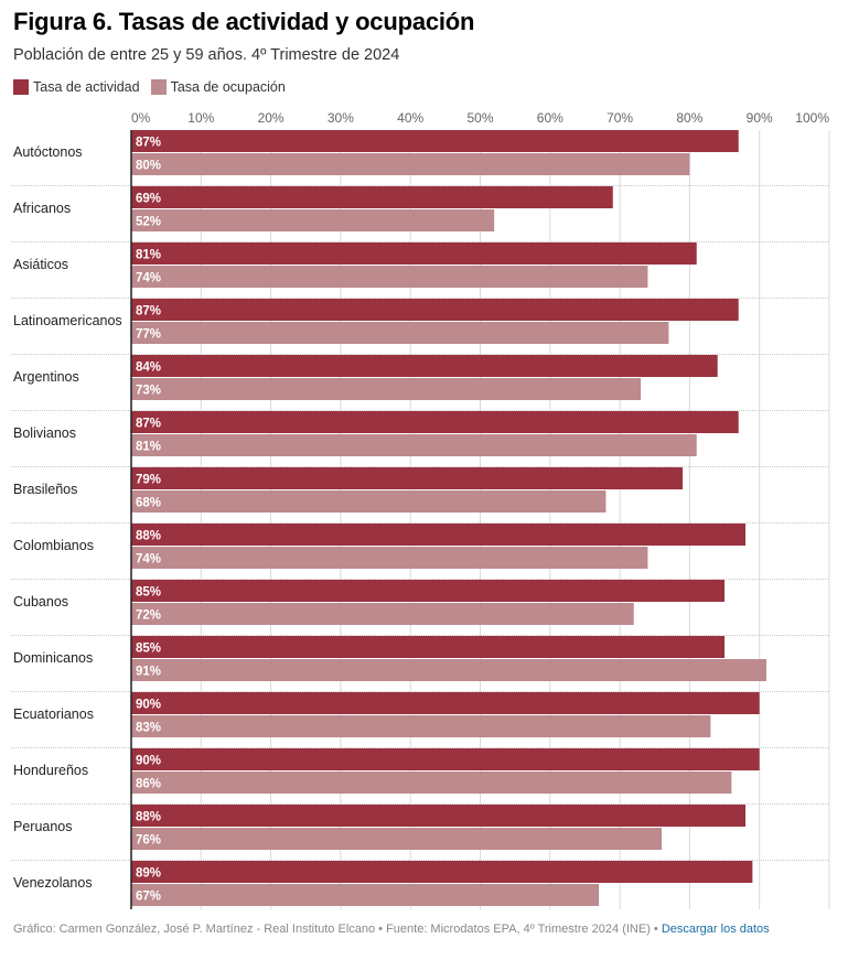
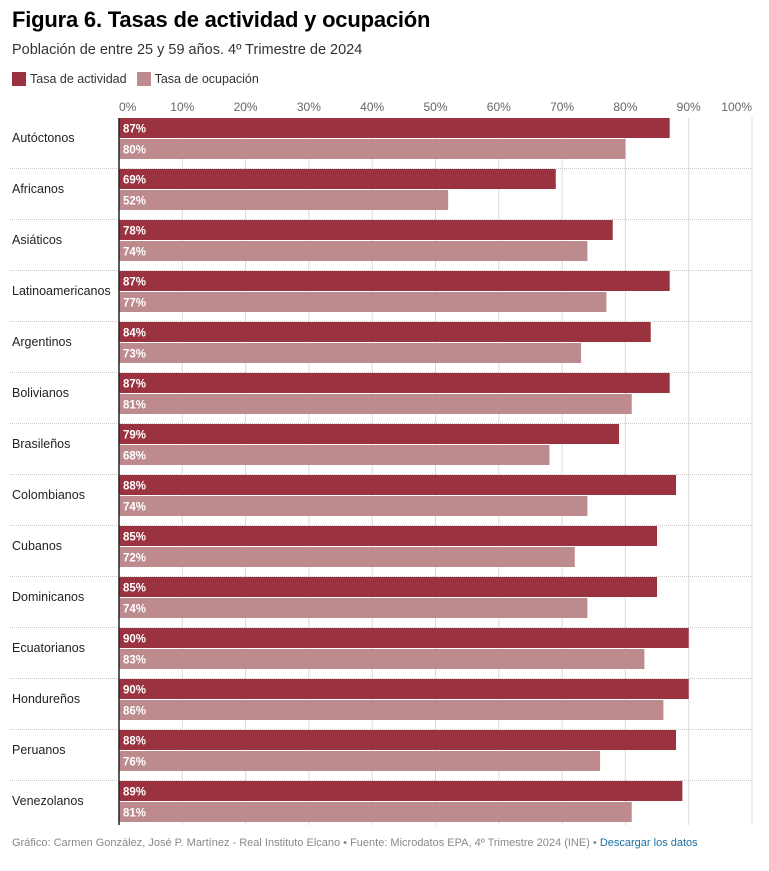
Tasa de actividad/Asiáticos: 81% -> 78%
Tasa de ocupación/Dominicanos: 91% -> 74%
Tasa de ocupación/Venezolanos: 67% -> 81%
